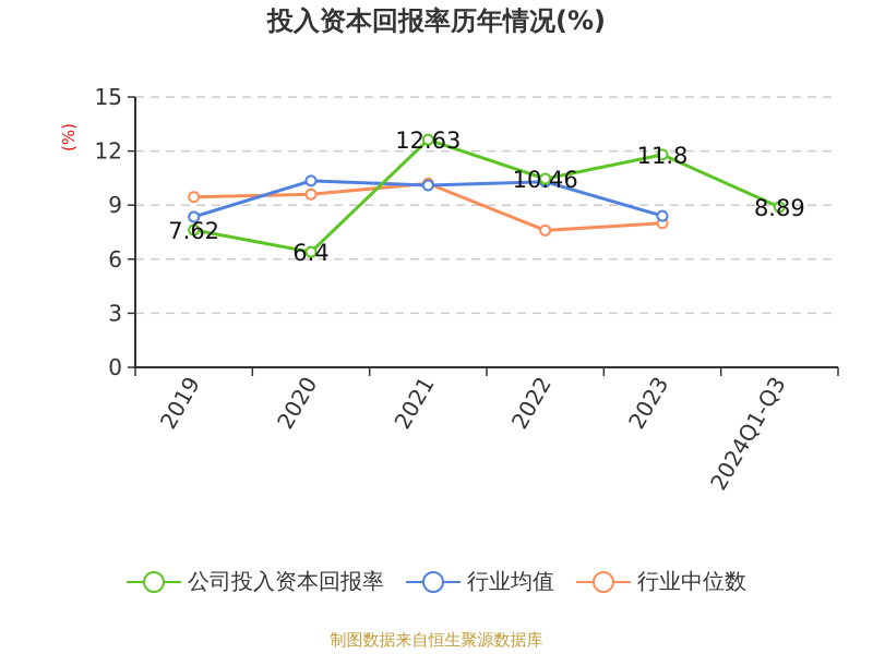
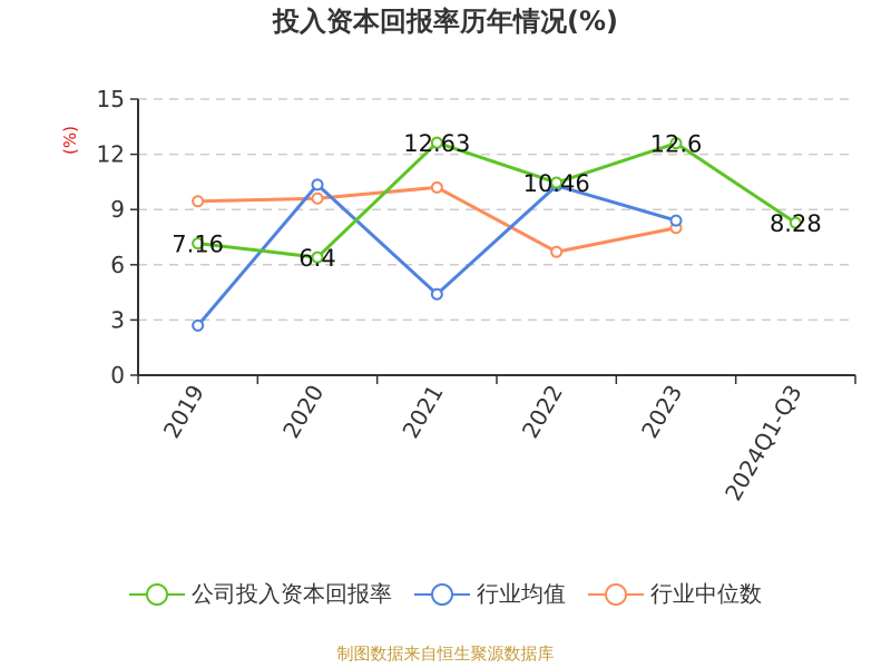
公司投入资本回报率/2019: 7.62 -> 7.16
行业均值/2019: 8.3 -> 2.7
行业均值/2021: 10.1 -> 4.4
行业中位数/2022: 7.6 -> 6.7
公司投入资本回报率/2023: 11.8 -> 12.6
公司投入资本回报率/2024Q1-Q3: 8.89 -> 8.28
